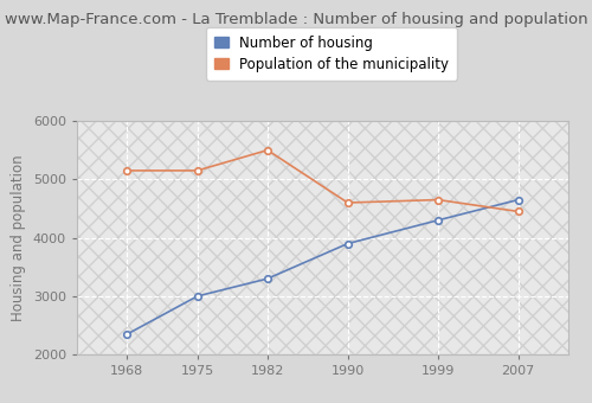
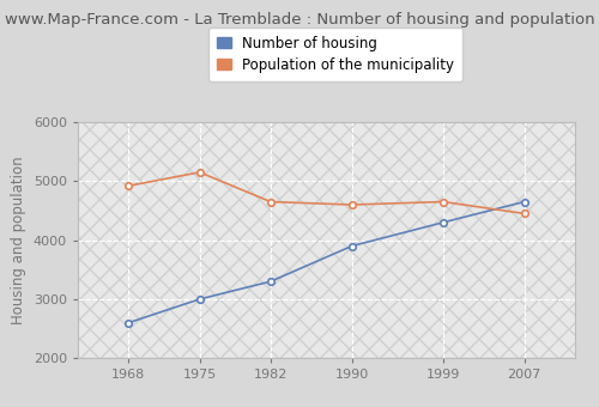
Number of housing/1968: 2350 -> 2600
Population of the municipality/1968: 5150 -> 4920
Population of the municipality/1982: 5500 -> 4650
